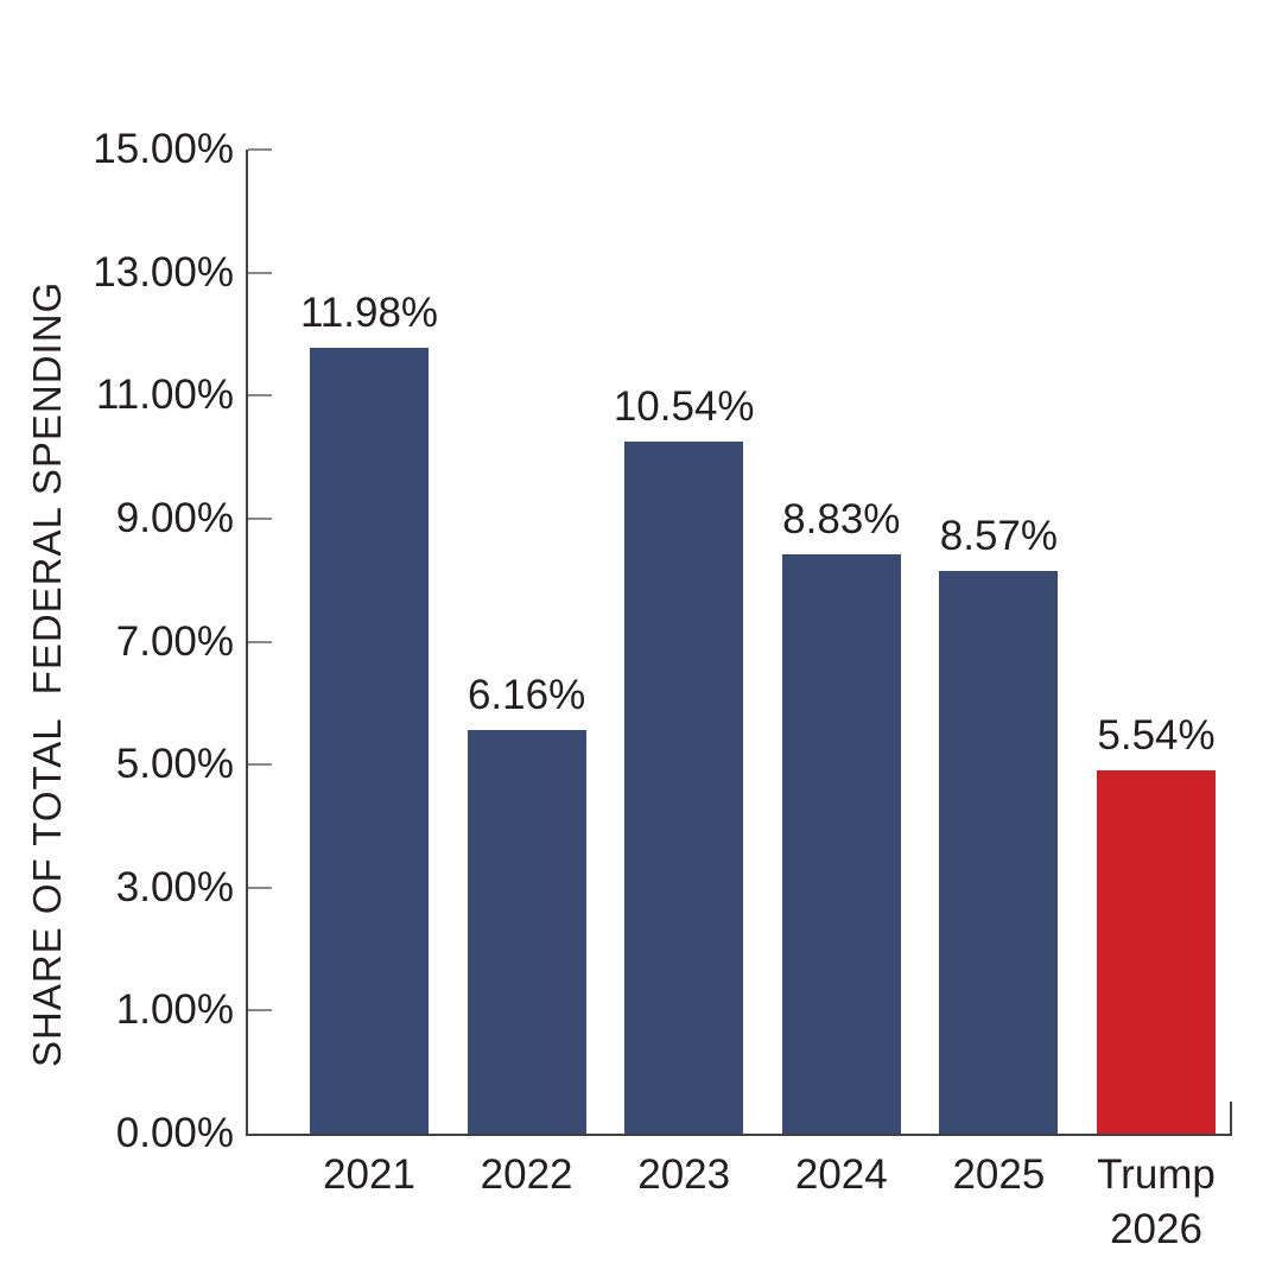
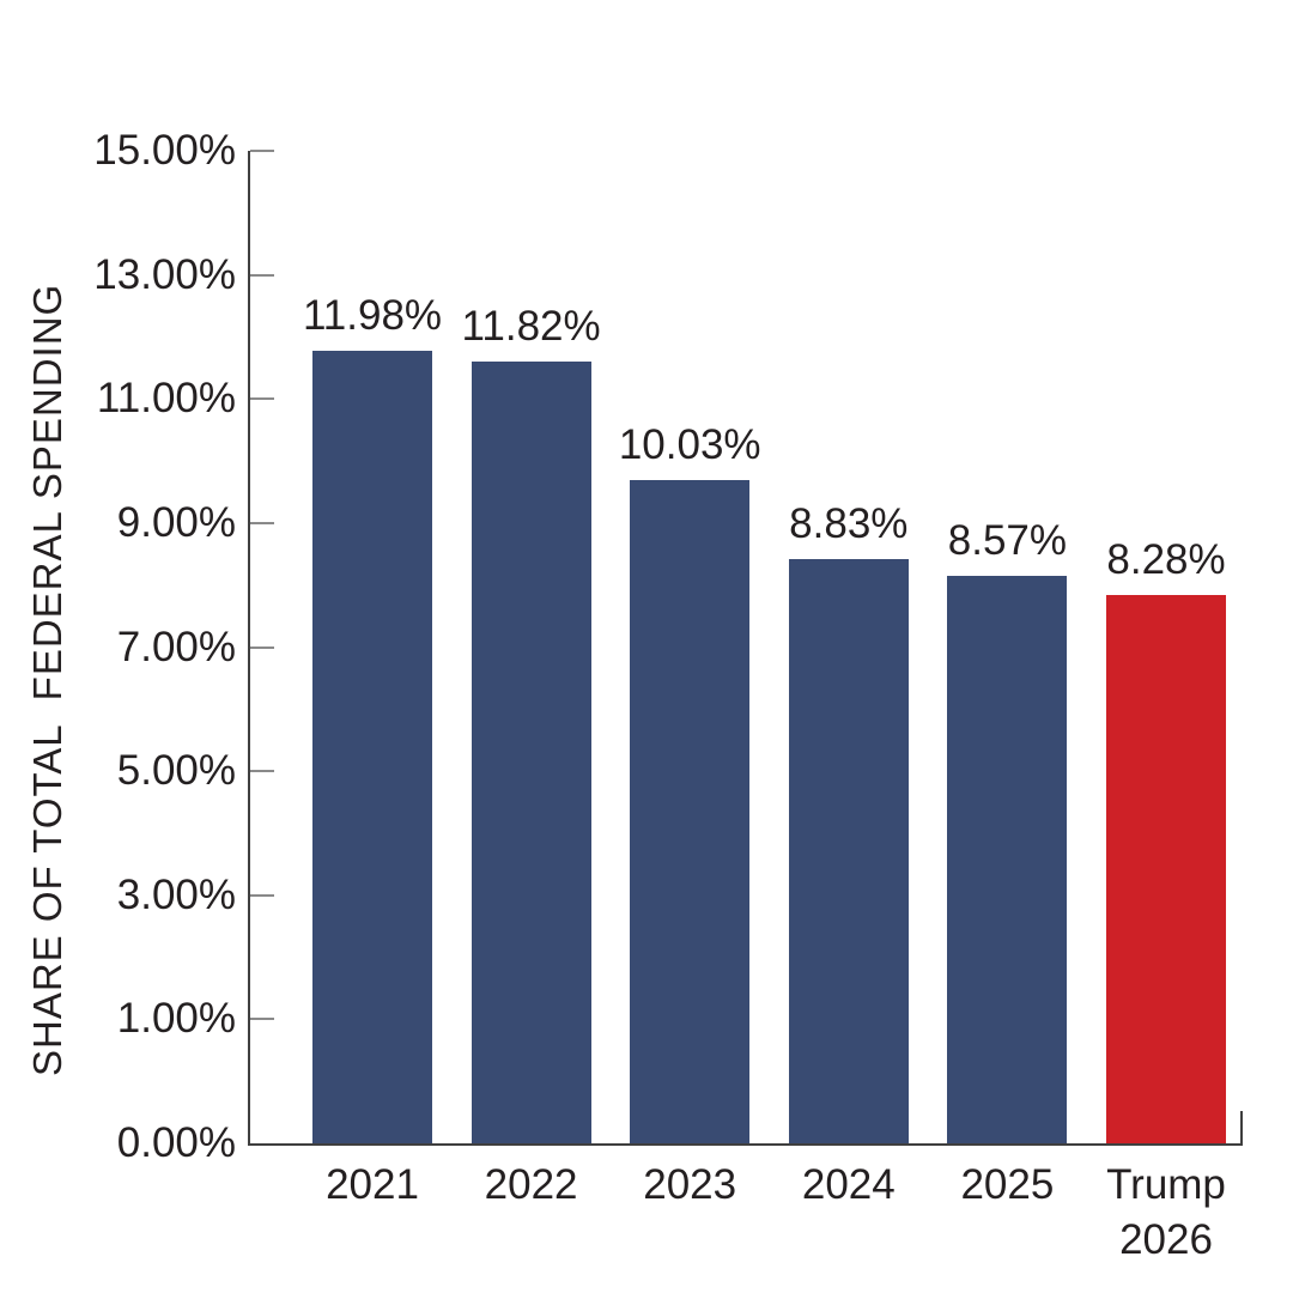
2022: 6.16% -> 11.82%
2023: 10.54% -> 10.03%
Trump 2026: 5.54% -> 8.28%
